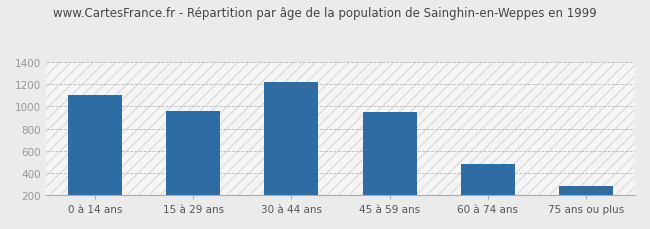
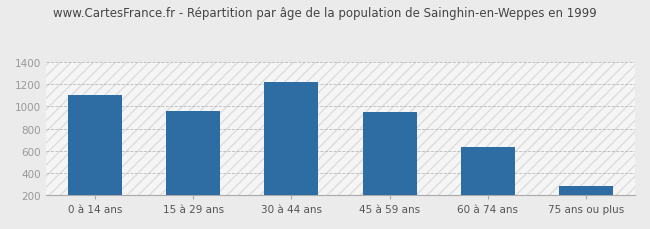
60 à 74 ans: 480 -> 630
